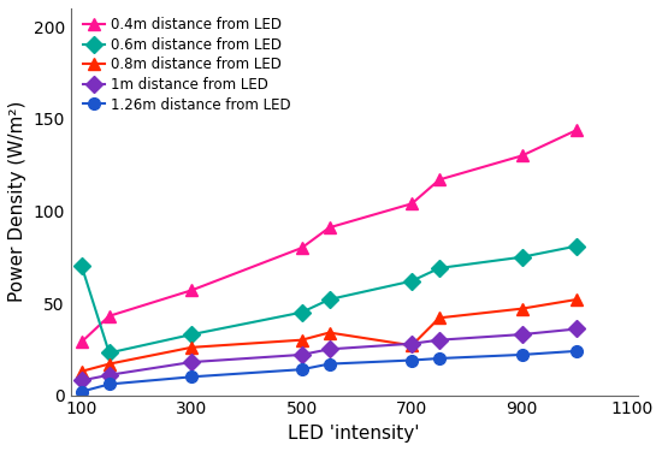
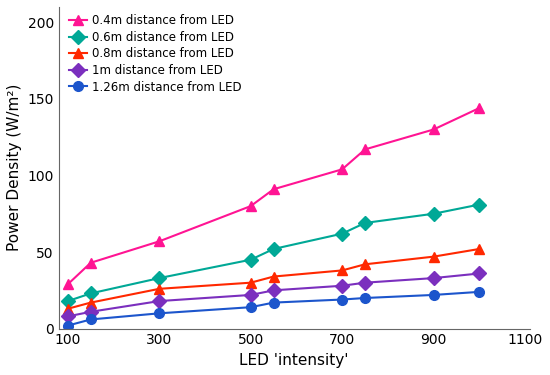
0.6m distance from LED/100: 70 -> 18
0.8m distance from LED/700: 27 -> 38
